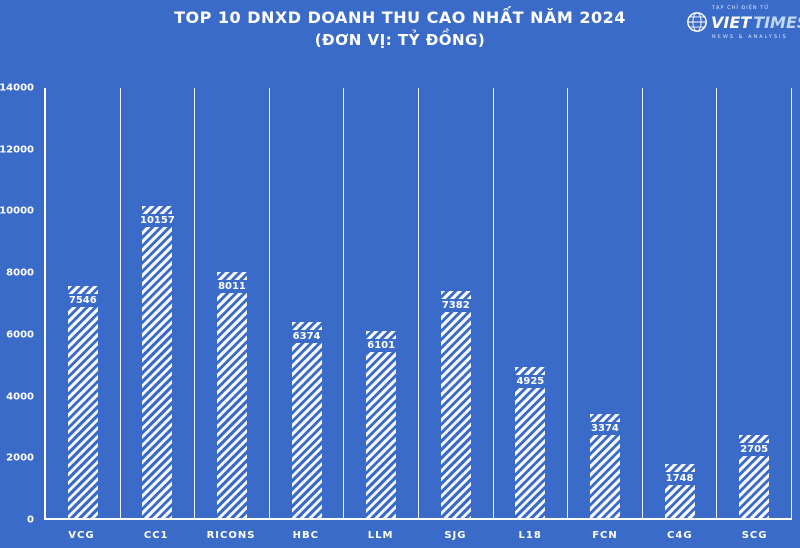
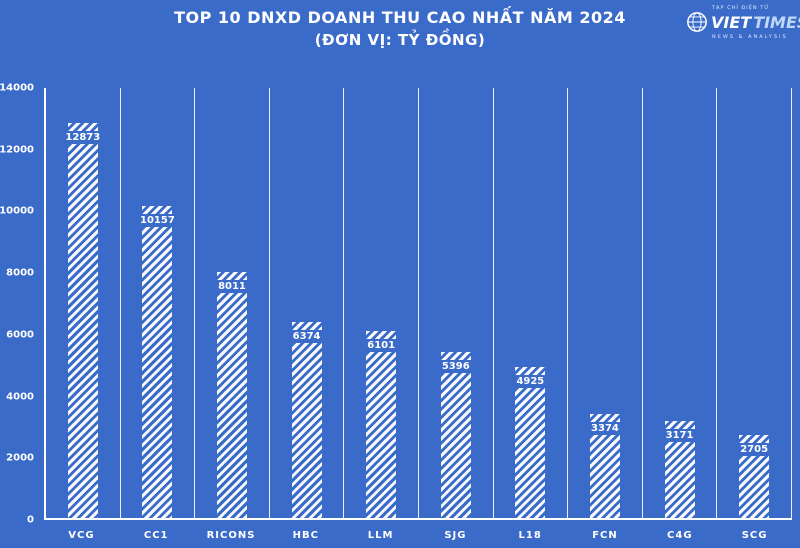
VCG: 7546 -> 12873
SJG: 7382 -> 5396
C4G: 1748 -> 3171
